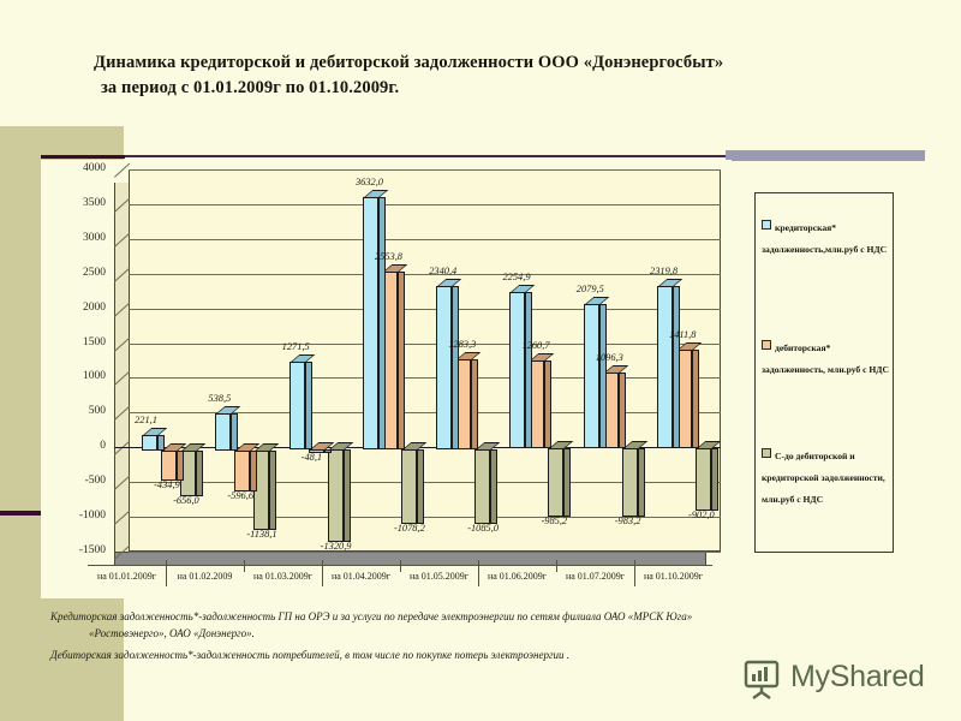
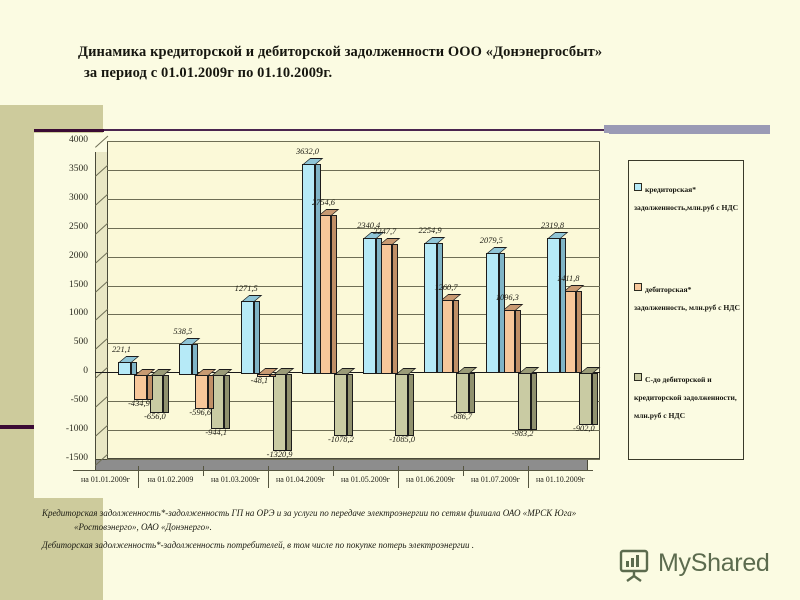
С-до дебиторской и кредиторской задолженности, млн.руб с НДС/на 01.02.2009: -1138,1 -> -944,1
дебиторская* задолженность, млн.руб с НДС/на 01.04.2009г: 2553,8 -> 2754,6
дебиторская* задолженность, млн.руб с НДС/на 01.05.2009г: 1283,3 -> 2247,7
С-до дебиторской и кредиторской задолженности, млн.руб с НДС/на 01.06.2009г: -985,2 -> -686,7
